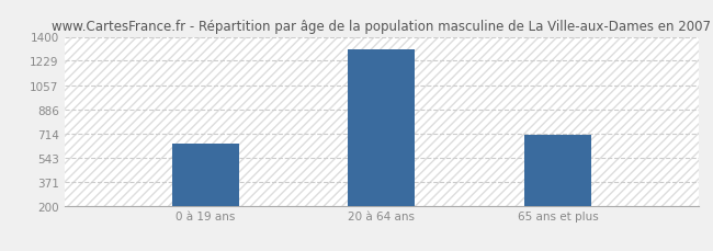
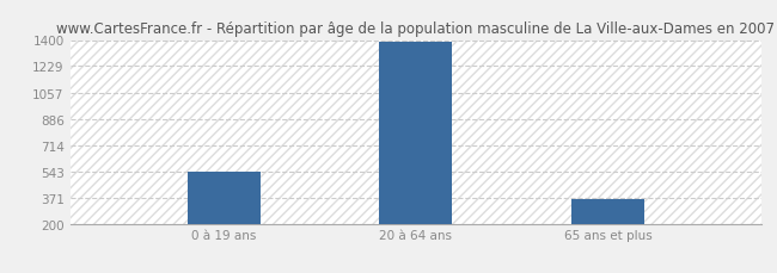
0 à 19 ans: 640 -> 540
20 à 64 ans: 1310 -> 1390
65 ans et plus: 700 -> 360
